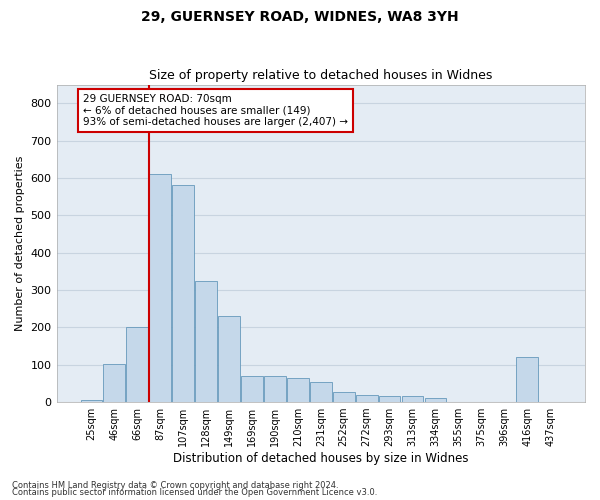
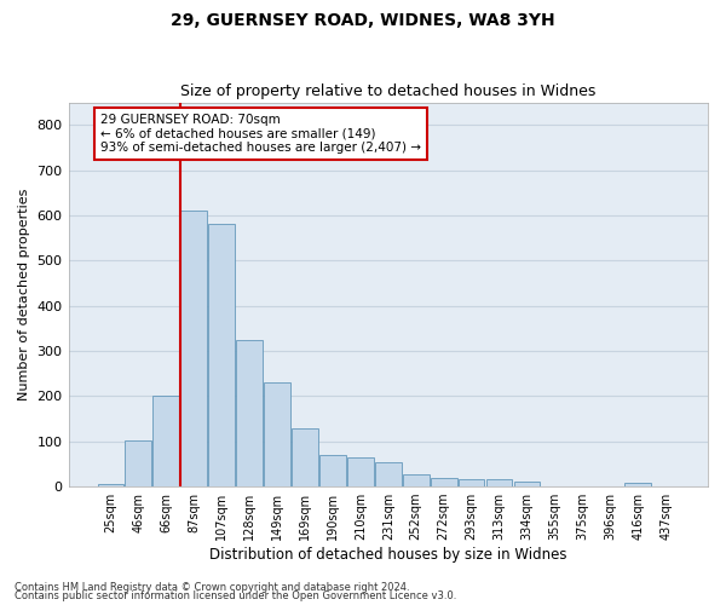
169sqm: 70 -> 130
416sqm: 120 -> 8
